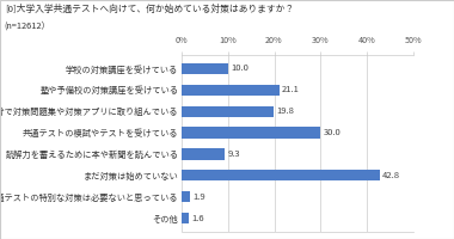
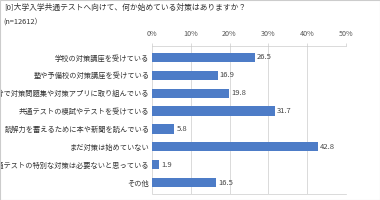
学校の対策講座を受けている: 10.0 -> 26.5
塾や予備校の対策講座を受けている: 21.1 -> 16.9
共通テストの模試やテストを受けている: 30.0 -> 31.7
読解力を蓄えるために本や新聞を読んでいる: 9.3 -> 5.8
その他: 1.6 -> 16.5
